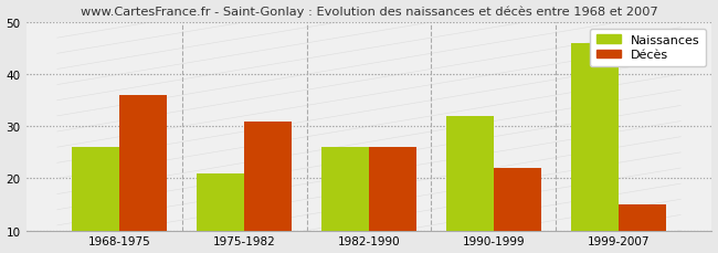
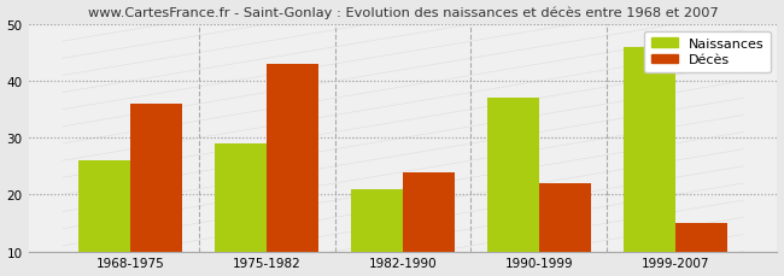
Naissances/1975-1982: 21 -> 29
Décès/1975-1982: 31 -> 43
Naissances/1982-1990: 26 -> 21
Décès/1982-1990: 26 -> 24
Naissances/1990-1999: 32 -> 37
